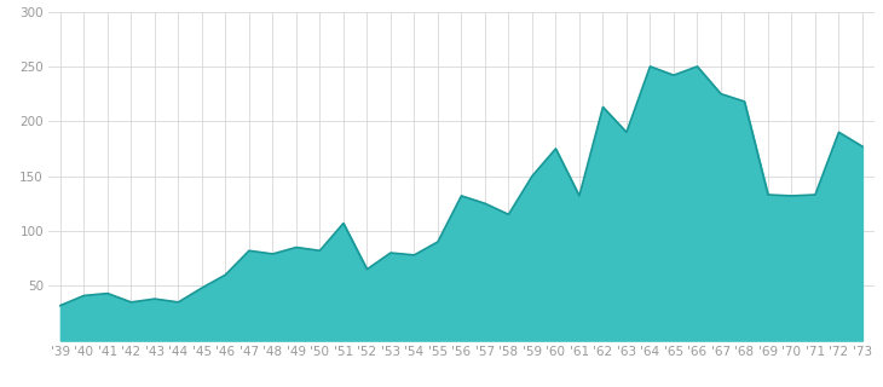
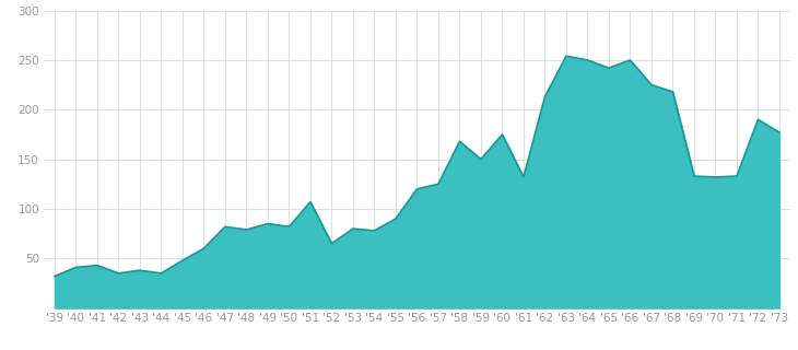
'56: 132 -> 120
'58: 115 -> 168
'63: 190 -> 254
